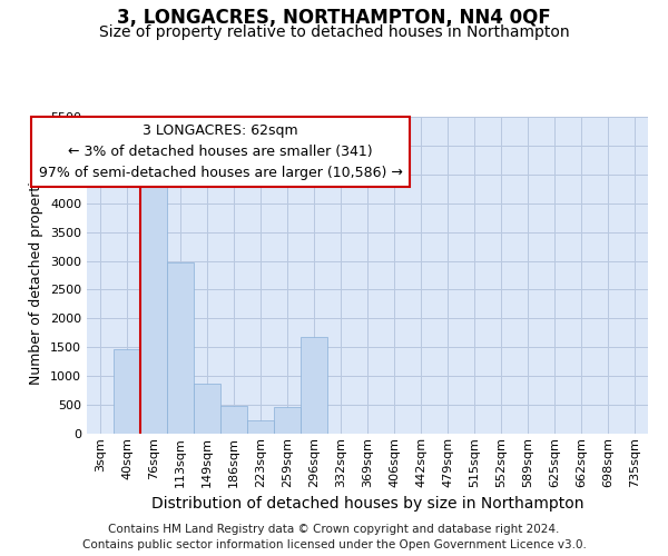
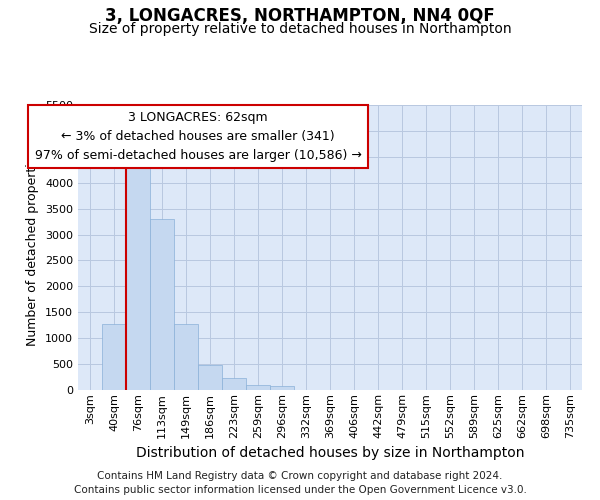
40sqm: 1460 -> 1280
113sqm: 2980 -> 3300
149sqm: 860 -> 1280
259sqm: 460 -> 100
296sqm: 1680 -> 70
